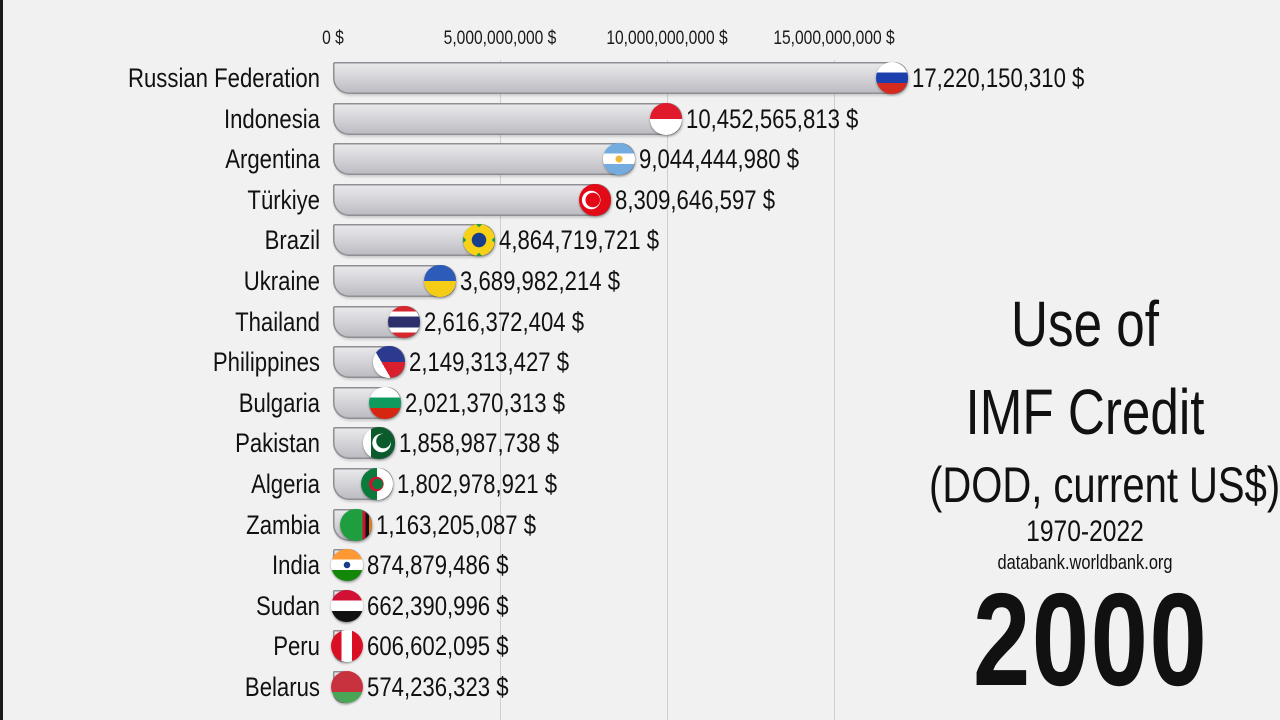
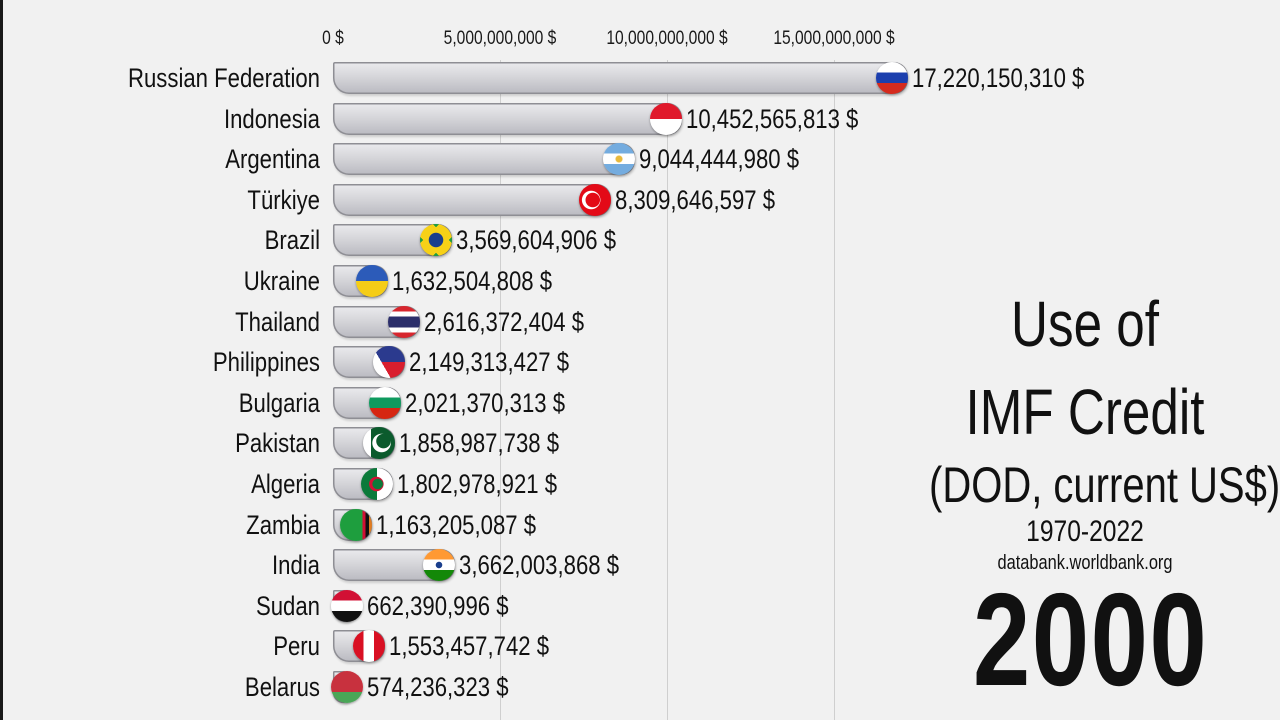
Brazil: 4,864,719,721 -> 3,569,604,906
Ukraine: 3,689,982,214 -> 1,632,504,808
India: 874,879,486 -> 3,662,003,868
Peru: 606,602,095 -> 1,553,457,742
